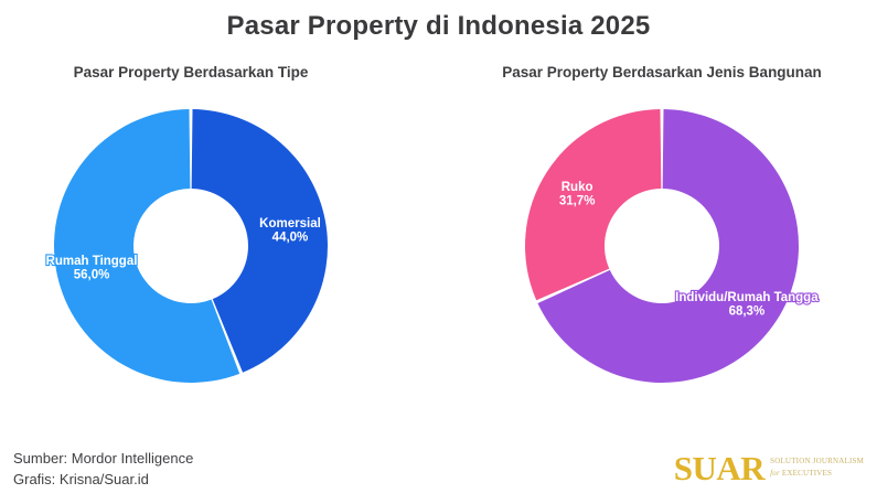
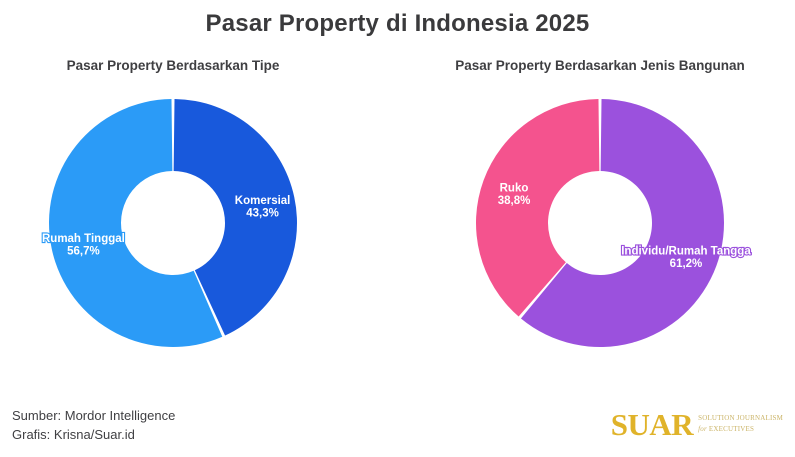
Pasar Property Berdasarkan Tipe/Komersial: 44,0% -> 43,3%
Pasar Property Berdasarkan Tipe/Rumah Tinggal: 56,0% -> 56,7%
Pasar Property Berdasarkan Jenis Bangunan/Individu/Rumah Tangga: 68,3% -> 61,2%
Pasar Property Berdasarkan Jenis Bangunan/Ruko: 31,7% -> 38,8%
